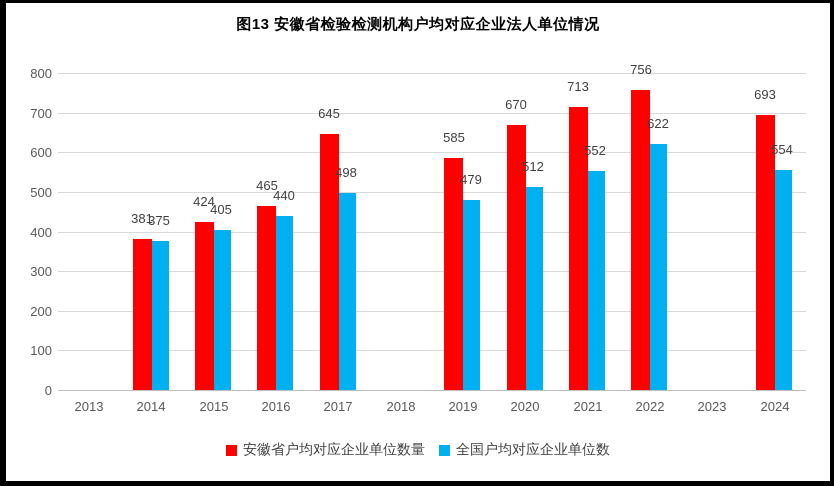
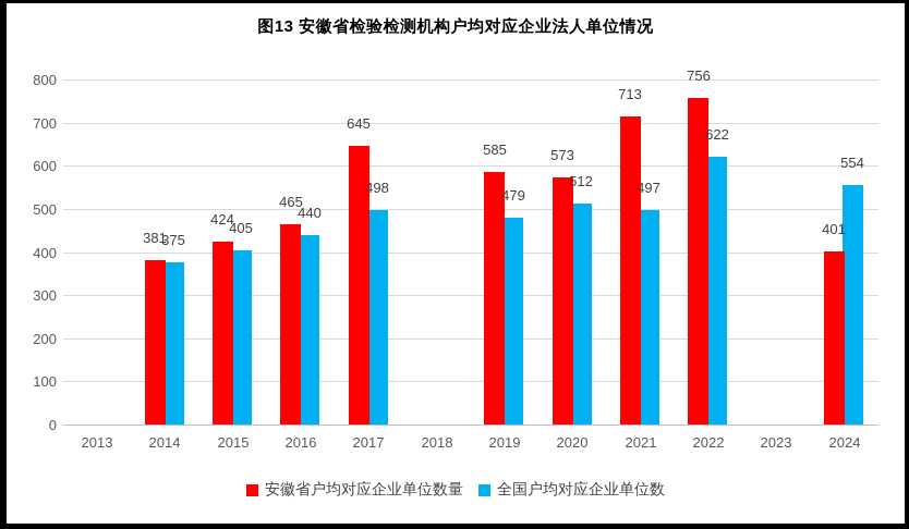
安徽省户均对应企业单位数量/2020: 670 -> 573
全国户均对应企业单位数/2021: 552 -> 497
安徽省户均对应企业单位数量/2024: 693 -> 401
